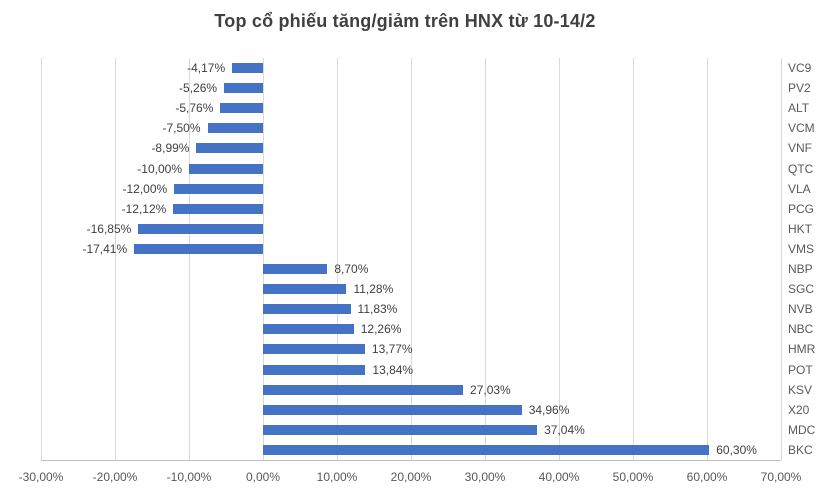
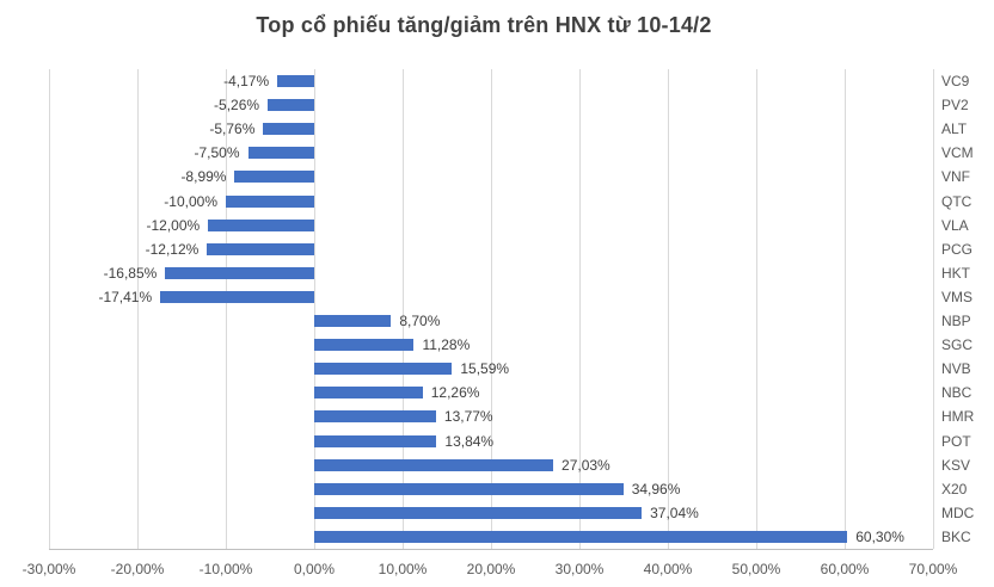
NVB: 11,83% -> 15,59%
